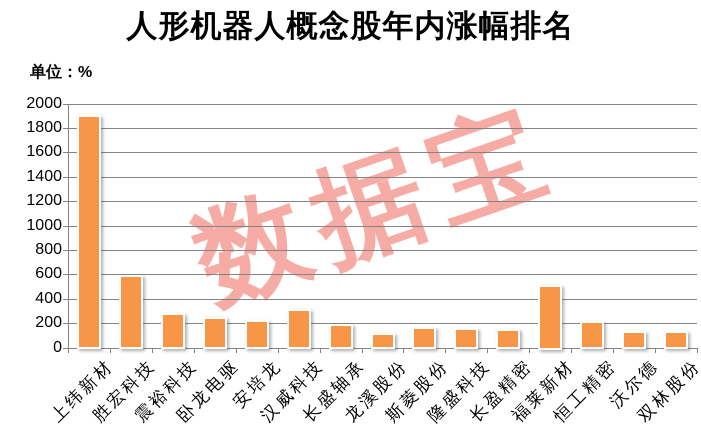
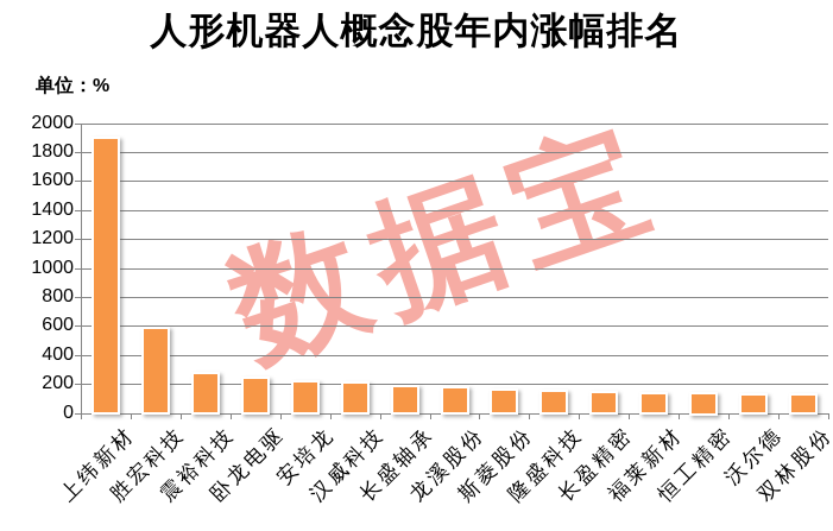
汉威科技: 300 -> 200
龙溪股份: 100 -> 160
福莱新材: 500 -> 130
恒工精密: 200 -> 120
